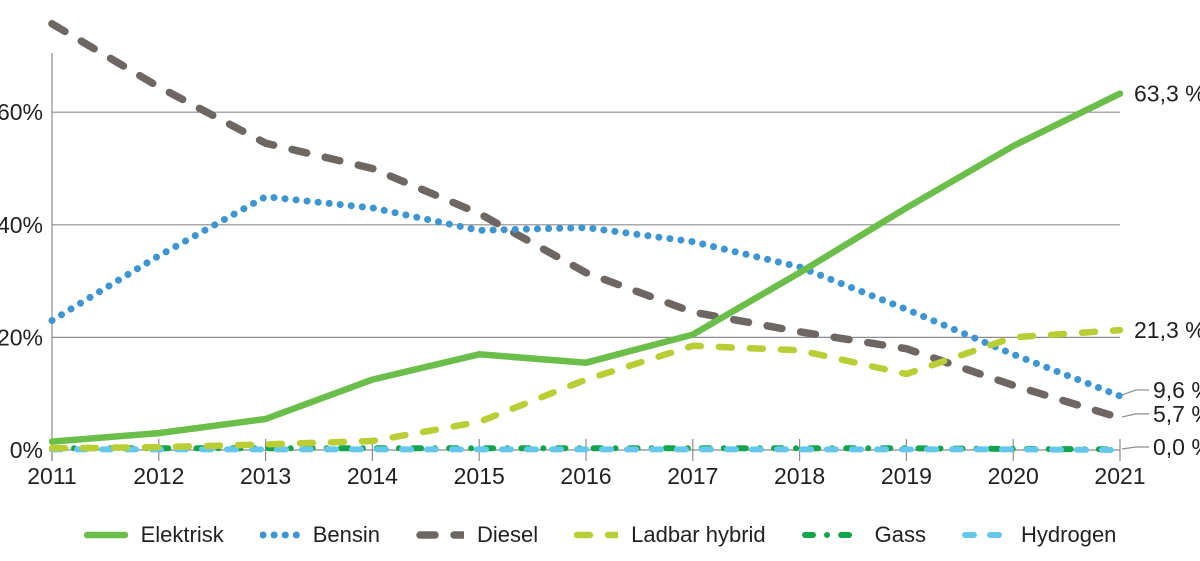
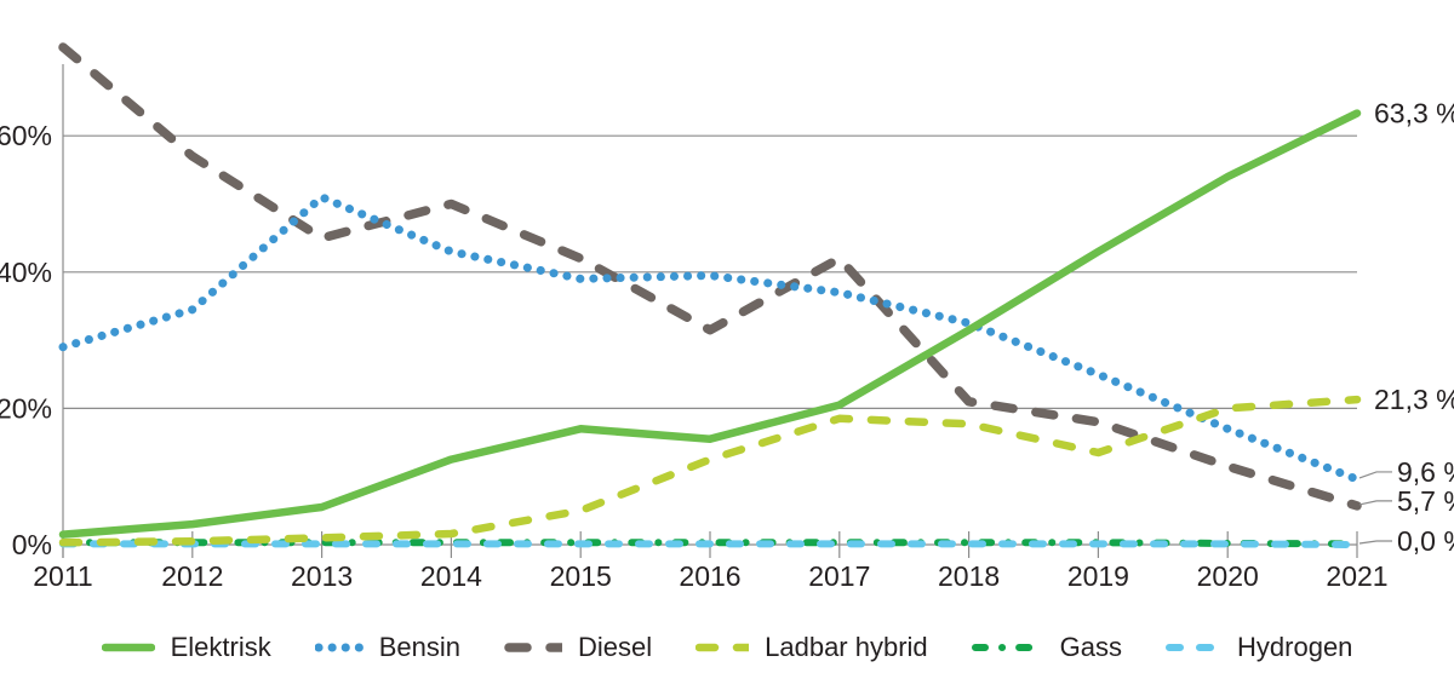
Bensin/2011: 23% -> 29%
Diesel/2011: 76% -> 73%
Diesel/2012: 64% -> 57%
Bensin/2013: 45% -> 51%
Diesel/2013: 54% -> 45%
Diesel/2017: 24% -> 42%
